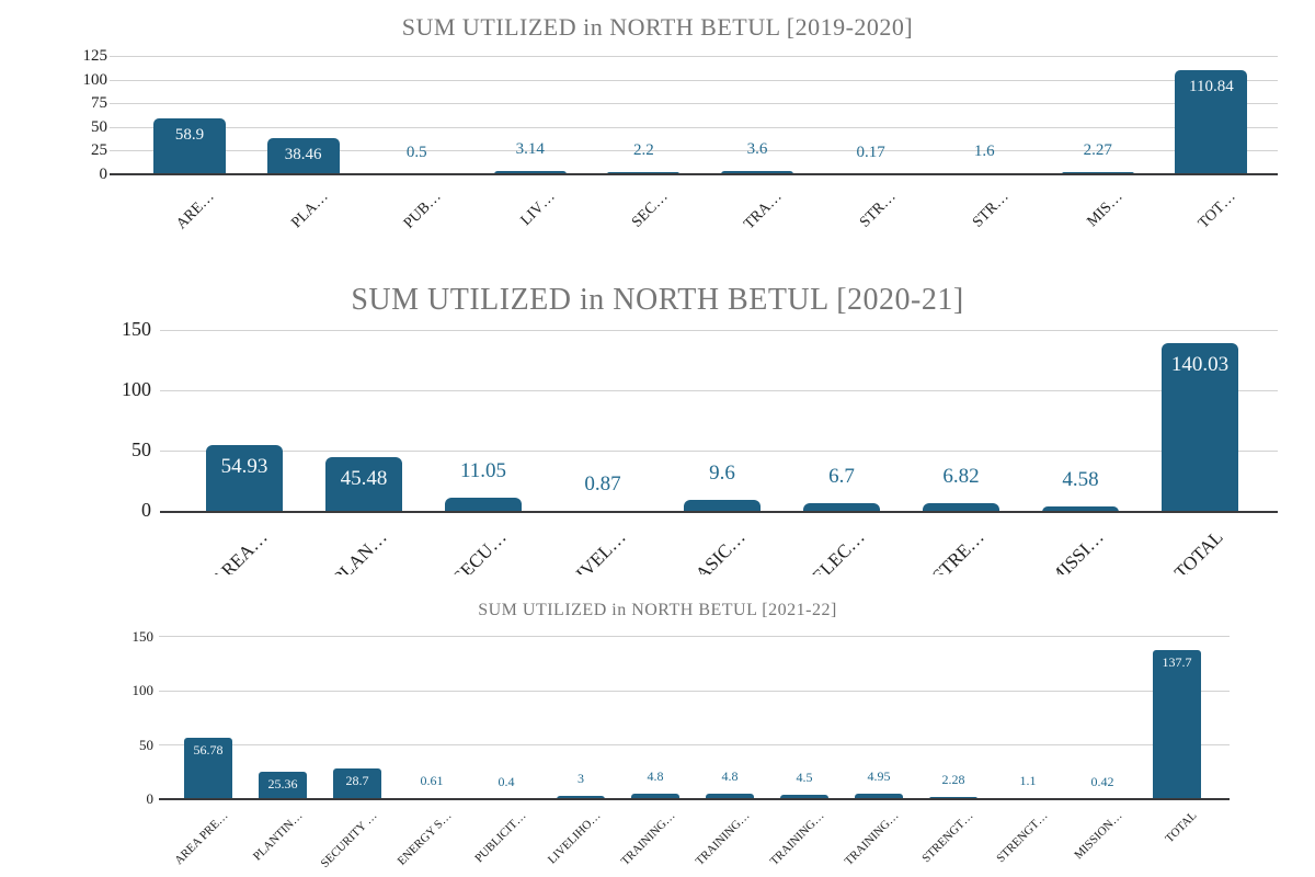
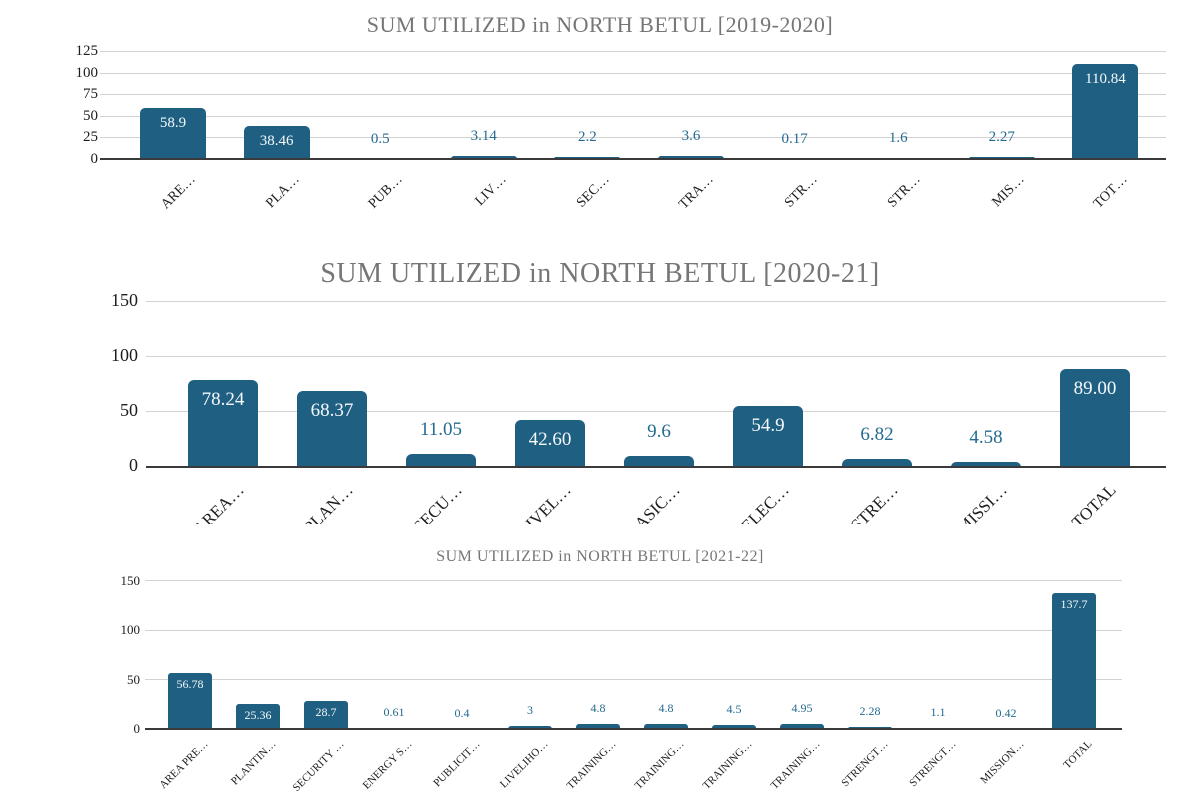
SUM UTILIZED in NORTH BETUL [2020-21]/AREA…: 54.93 -> 78.24
SUM UTILIZED in NORTH BETUL [2020-21]/PLAN…: 45.48 -> 68.37
SUM UTILIZED in NORTH BETUL [2020-21]/LIVEL…: 0.87 -> 42.60
SUM UTILIZED in NORTH BETUL [2020-21]/ELEC…: 6.7 -> 54.9
SUM UTILIZED in NORTH BETUL [2020-21]/TOTAL: 140.03 -> 89.00
